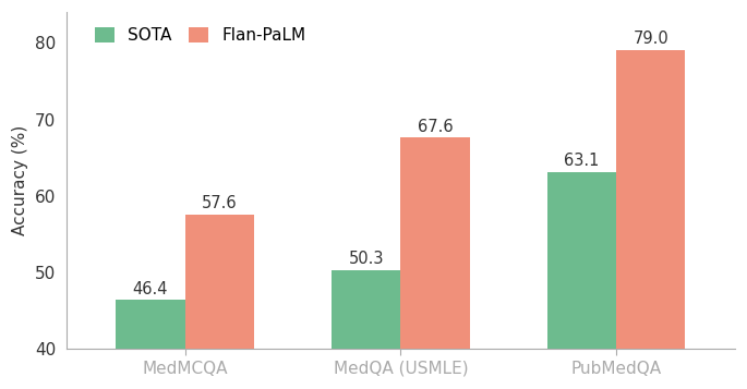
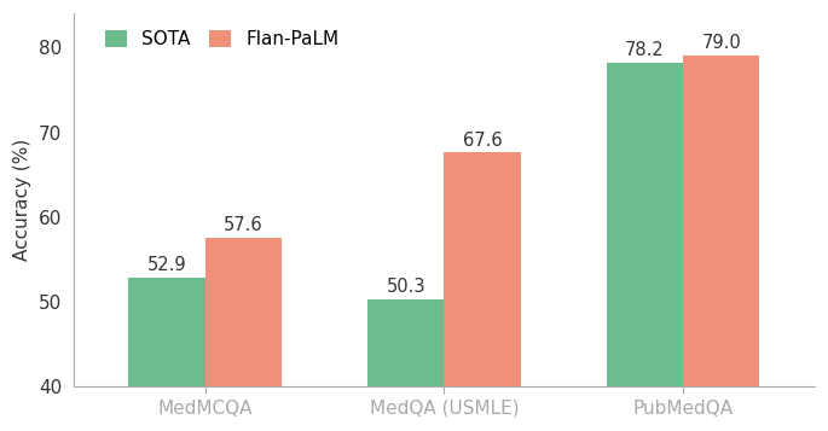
SOTA/MedMCQA: 46.4 -> 52.9
SOTA/PubMedQA: 63.1 -> 78.2
